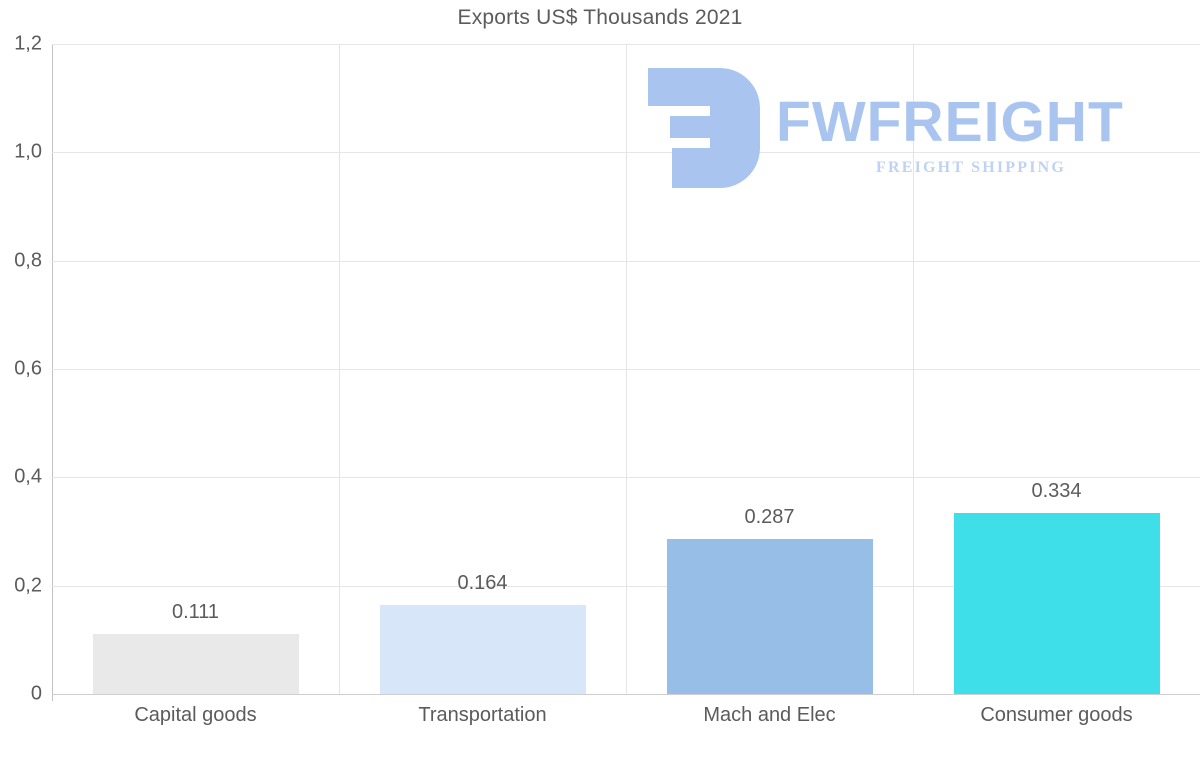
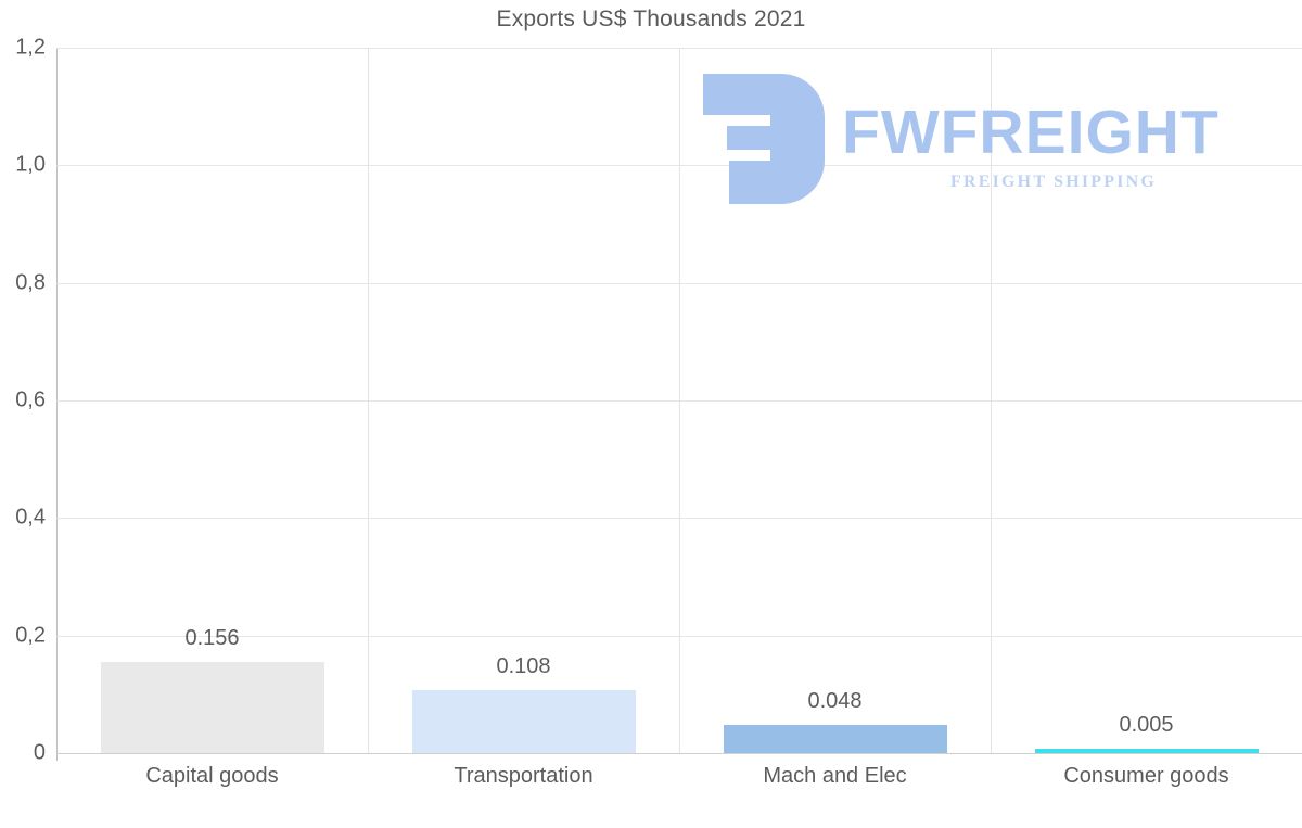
Capital goods: 0.111 -> 0.156
Transportation: 0.164 -> 0.108
Mach and Elec: 0.287 -> 0.048
Consumer goods: 0.334 -> 0.005
